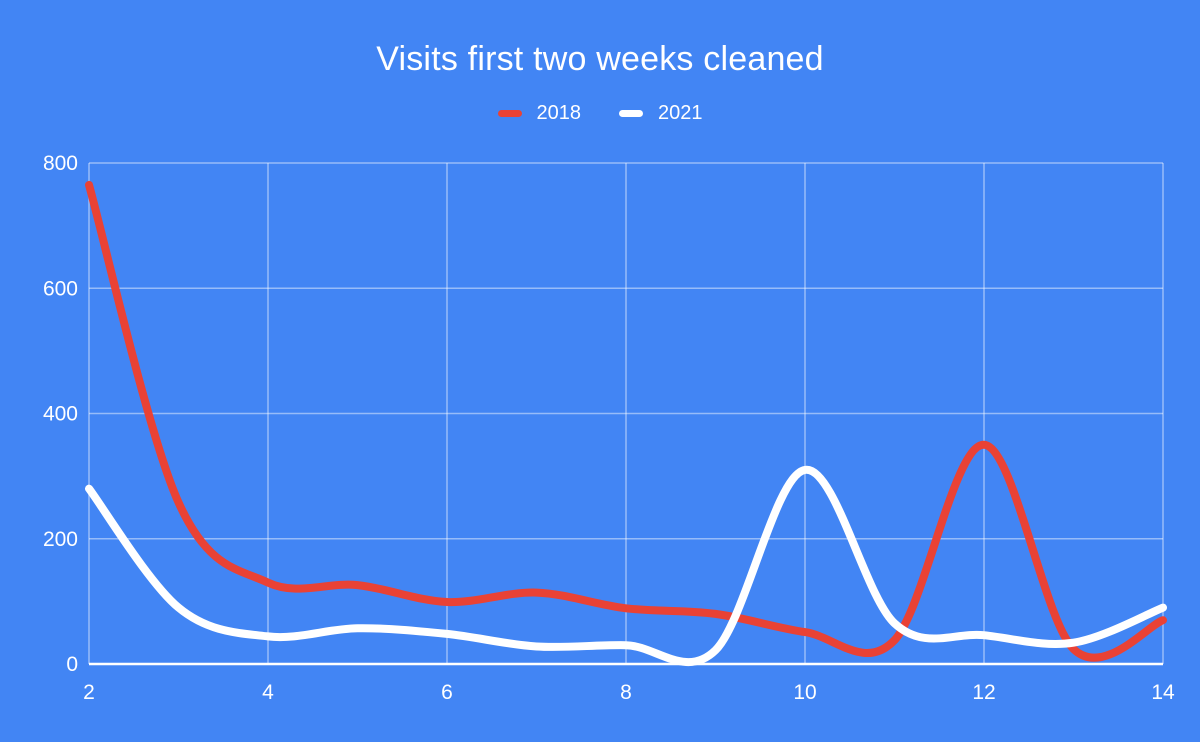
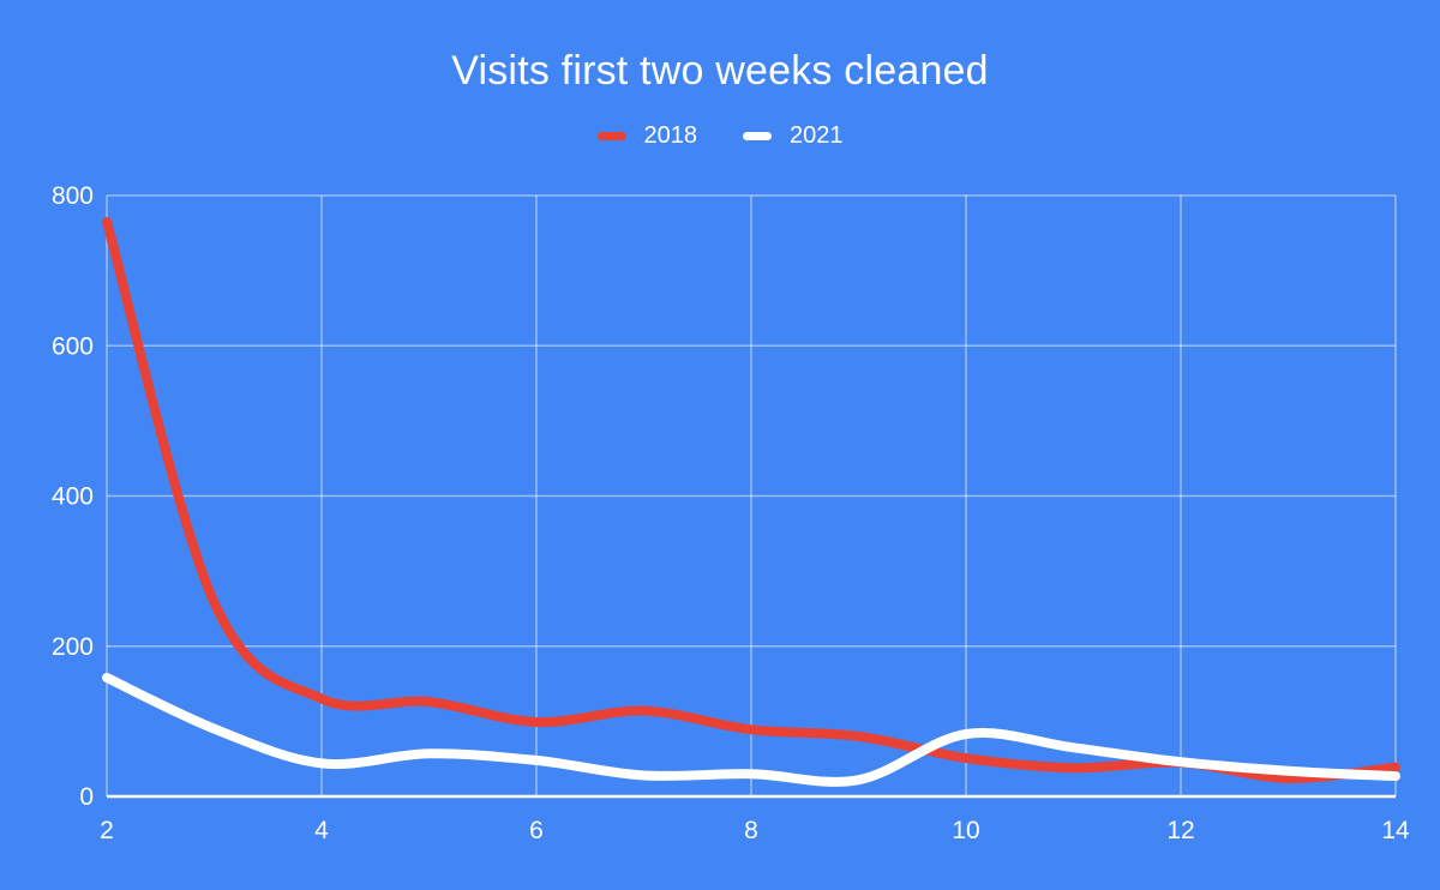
2021/2: 280 -> 160
2021/10: 310 -> 80
2018/12: 350 -> 40
2018/14: 70 -> 40
2021/14: 90 -> 30
